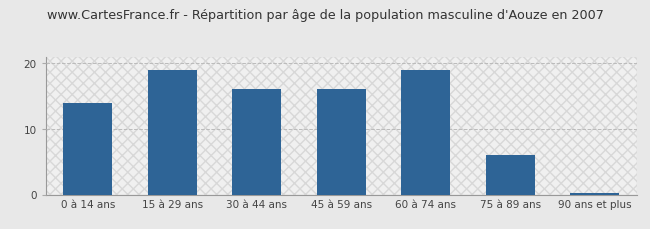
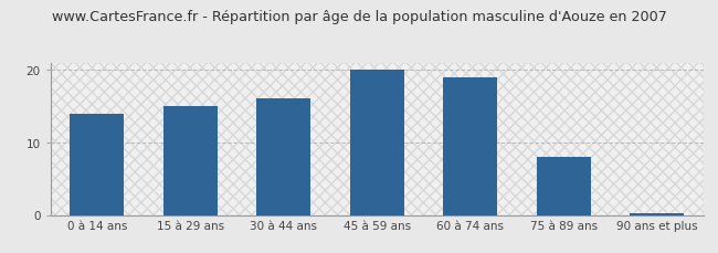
15 à 29 ans: 19.0 -> 15.0
45 à 59 ans: 16.0 -> 20.0
75 à 89 ans: 6.0 -> 8.0
